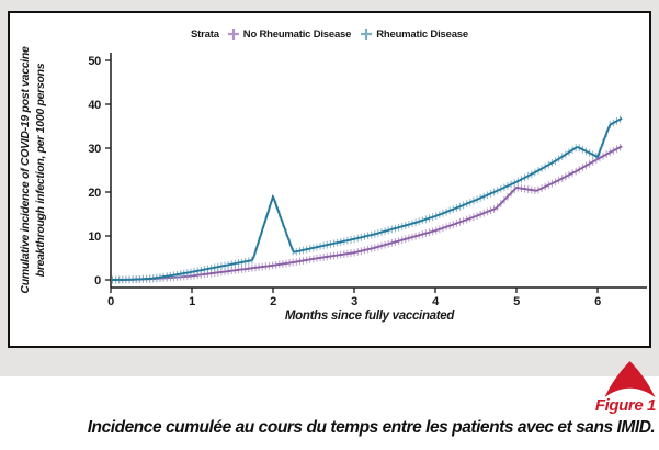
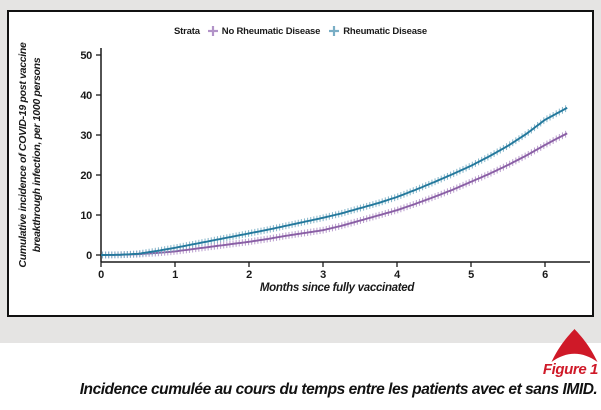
Rheumatic Disease/2: 19 -> 5
No Rheumatic Disease/5: 21 -> 18
Rheumatic Disease/6: 28 -> 34
